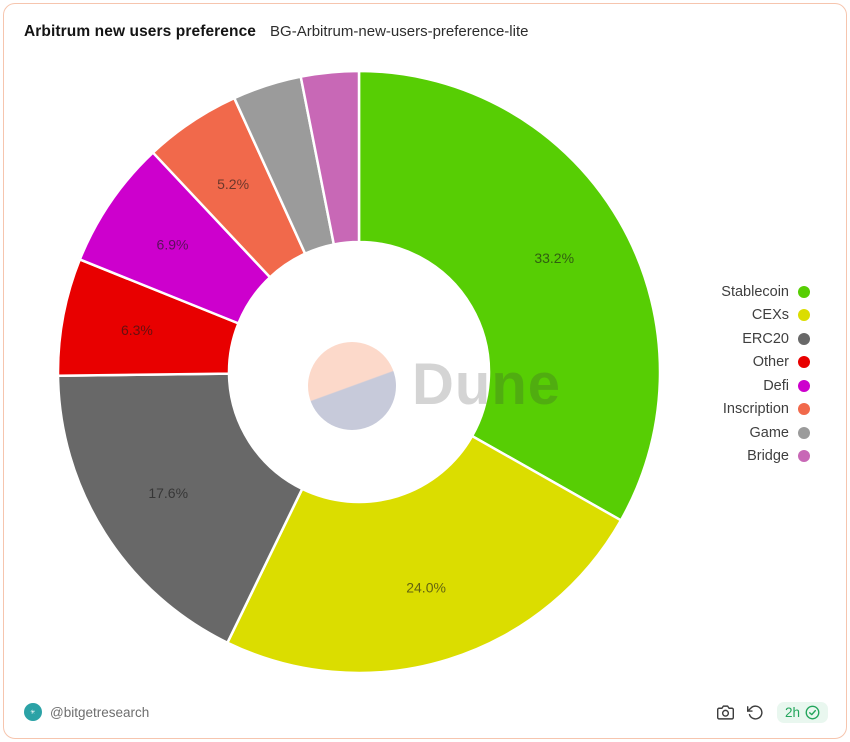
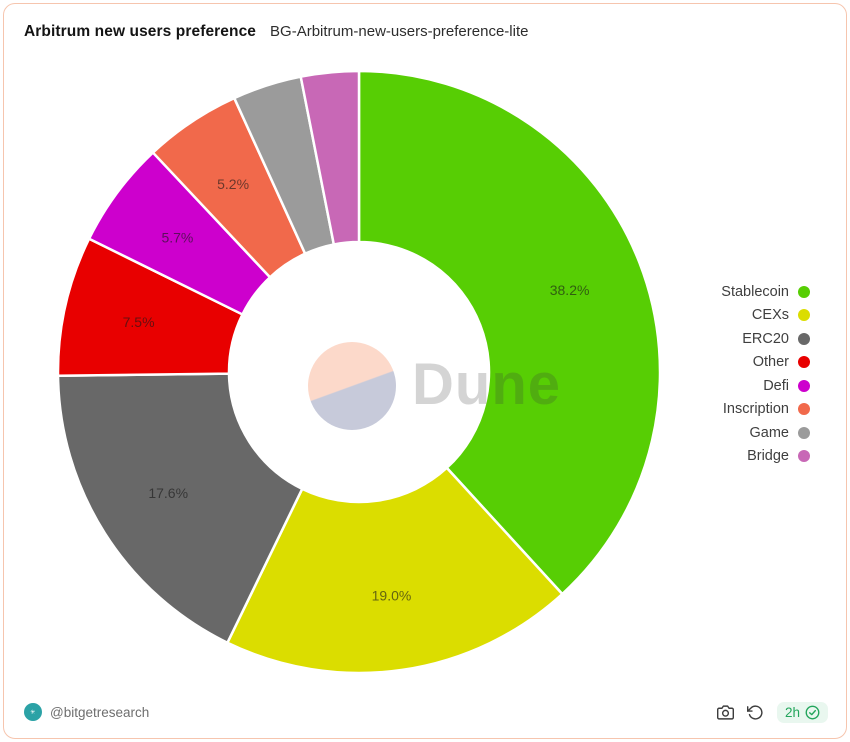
Stablecoin: 33.2% -> 38.2%
CEXs: 24.0% -> 19.0%
Other: 6.3% -> 7.5%
Defi: 6.9% -> 5.7%
